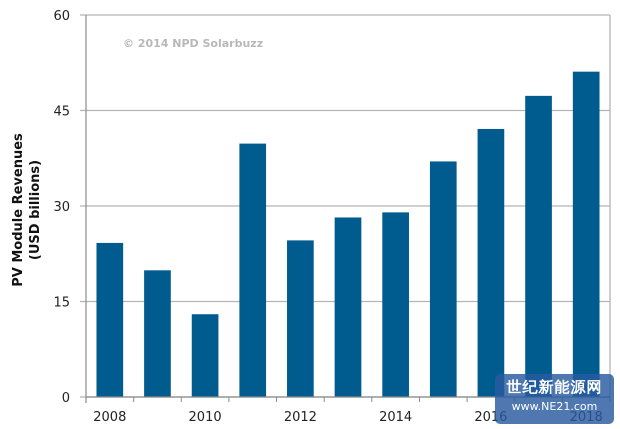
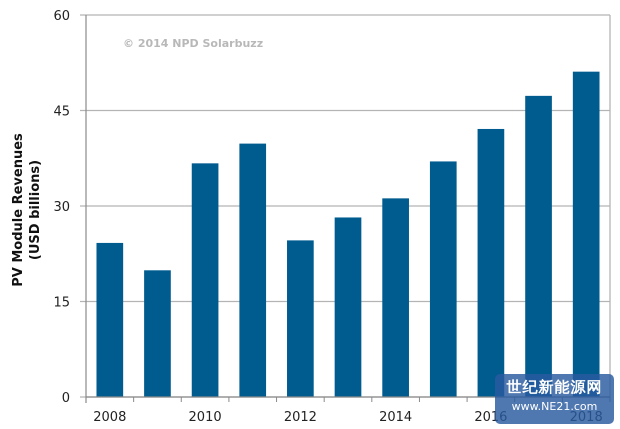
2010: 13 -> 37
2014: 29 -> 31
